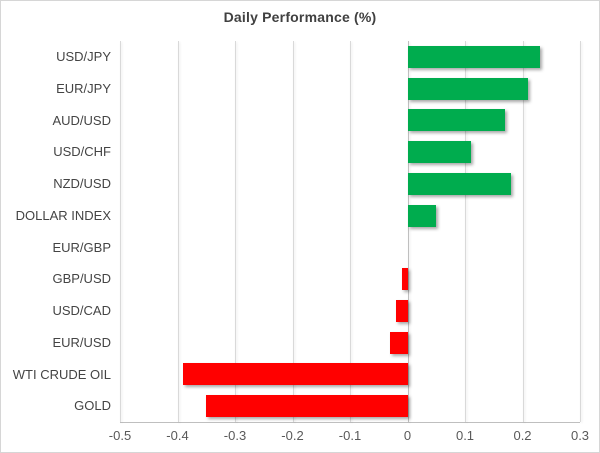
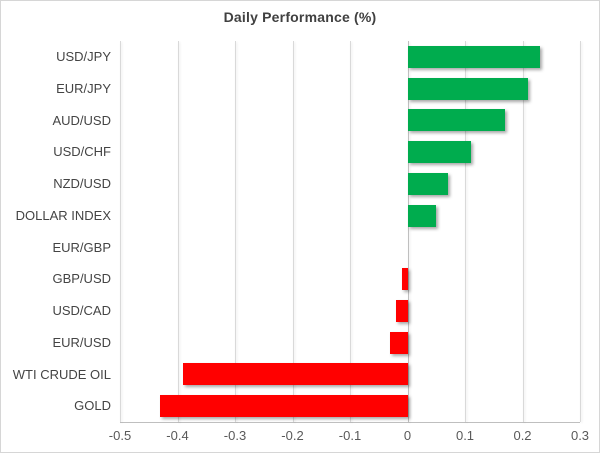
NZD/USD: 0.18 -> 0.07
GOLD: -0.35 -> -0.43
